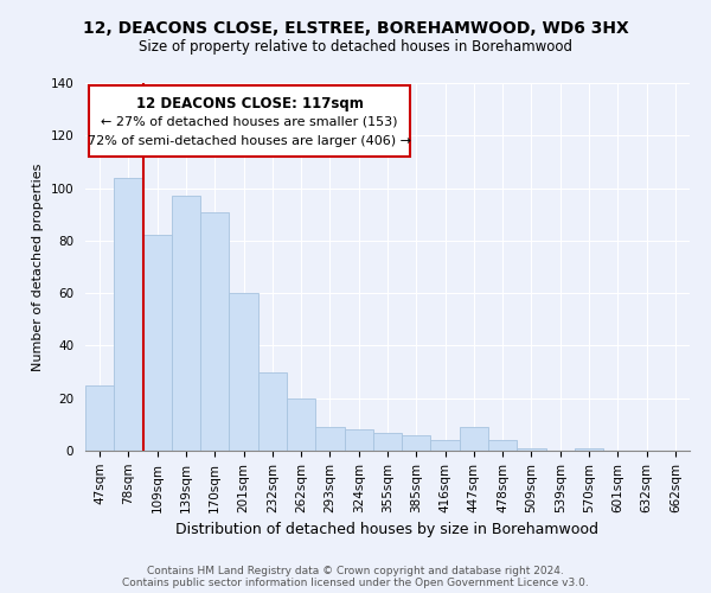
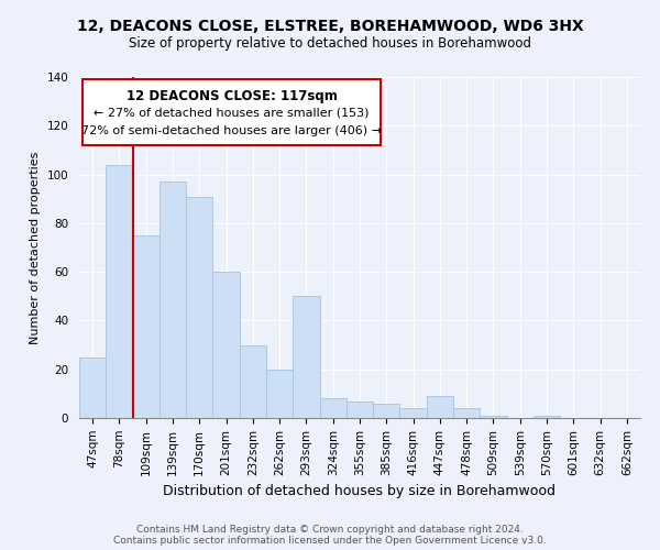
109sqm: 82 -> 75
293sqm: 9 -> 50
